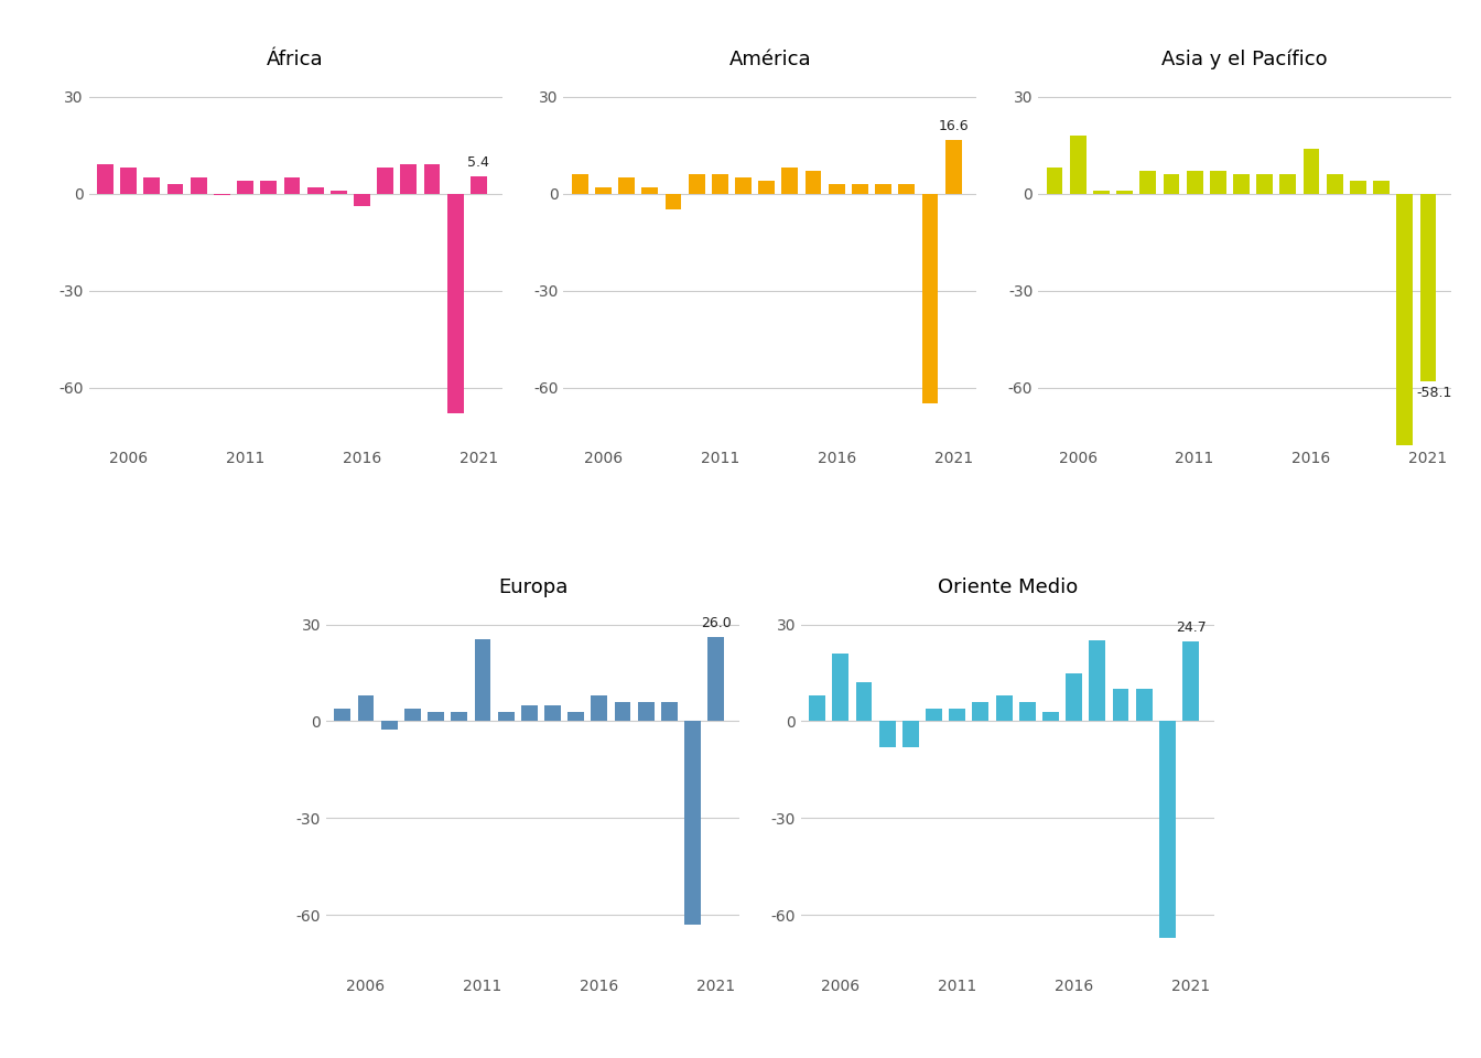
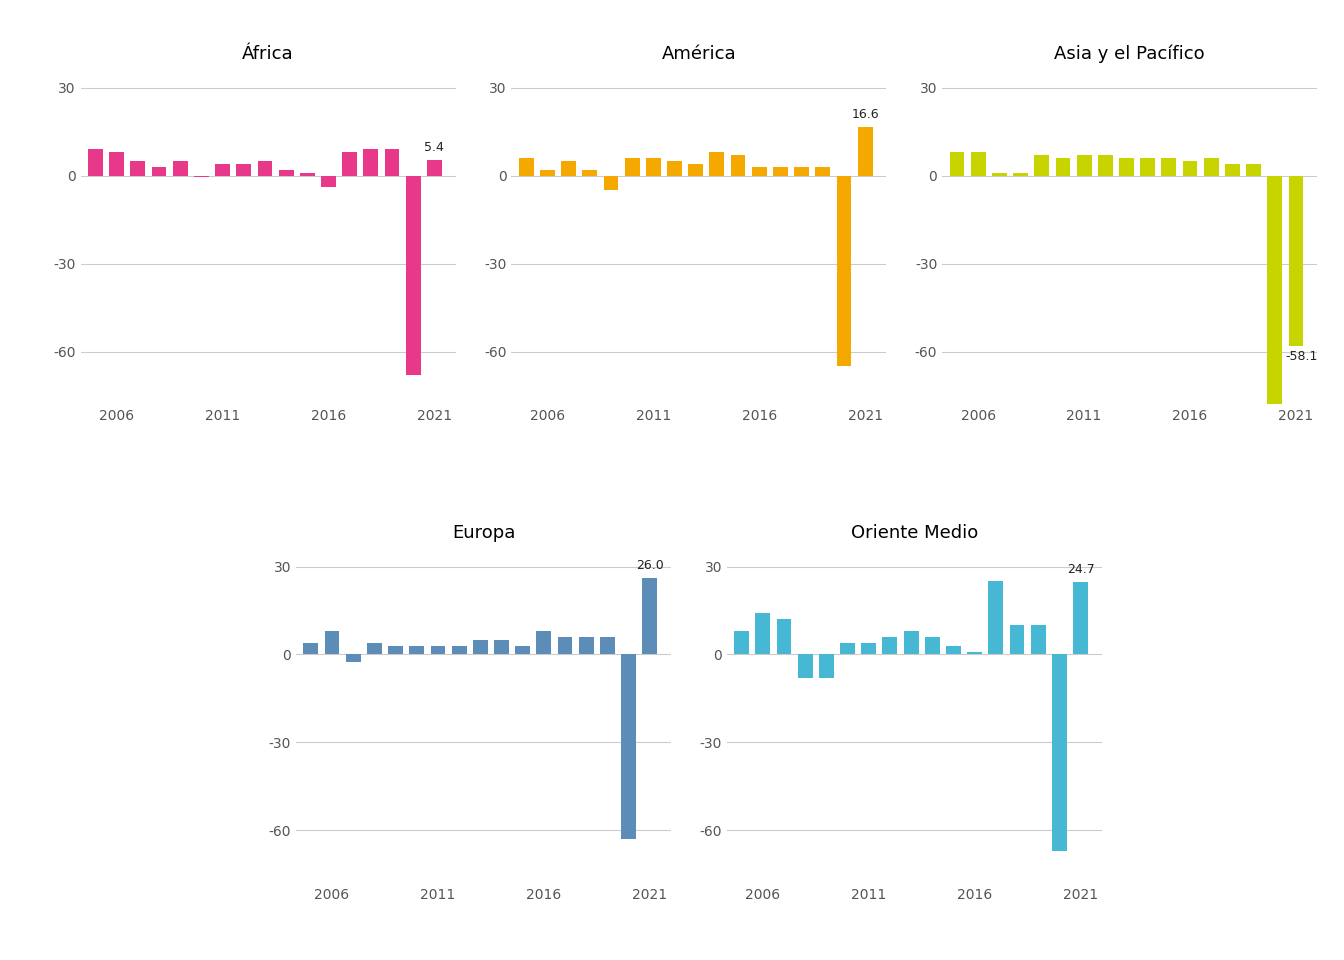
Asia y el Pacífico/2006: 18.0 -> 8.0
Asia y el Pacífico/2016: 14.0 -> 5.0
Europa/2011: 25.5 -> 3.0
Oriente Medio/2006: 21.0 -> 14.0
Oriente Medio/2016: 15.0 -> 1.0
